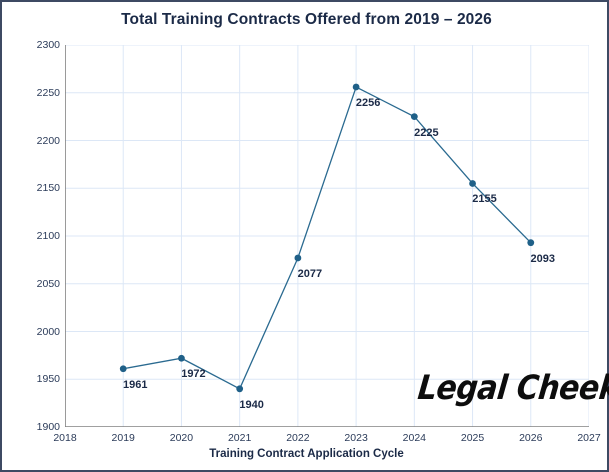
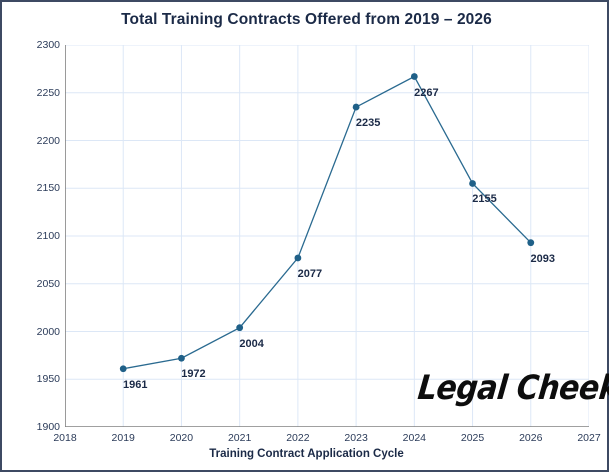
2021: 1940 -> 2004
2023: 2256 -> 2235
2024: 2225 -> 2267
